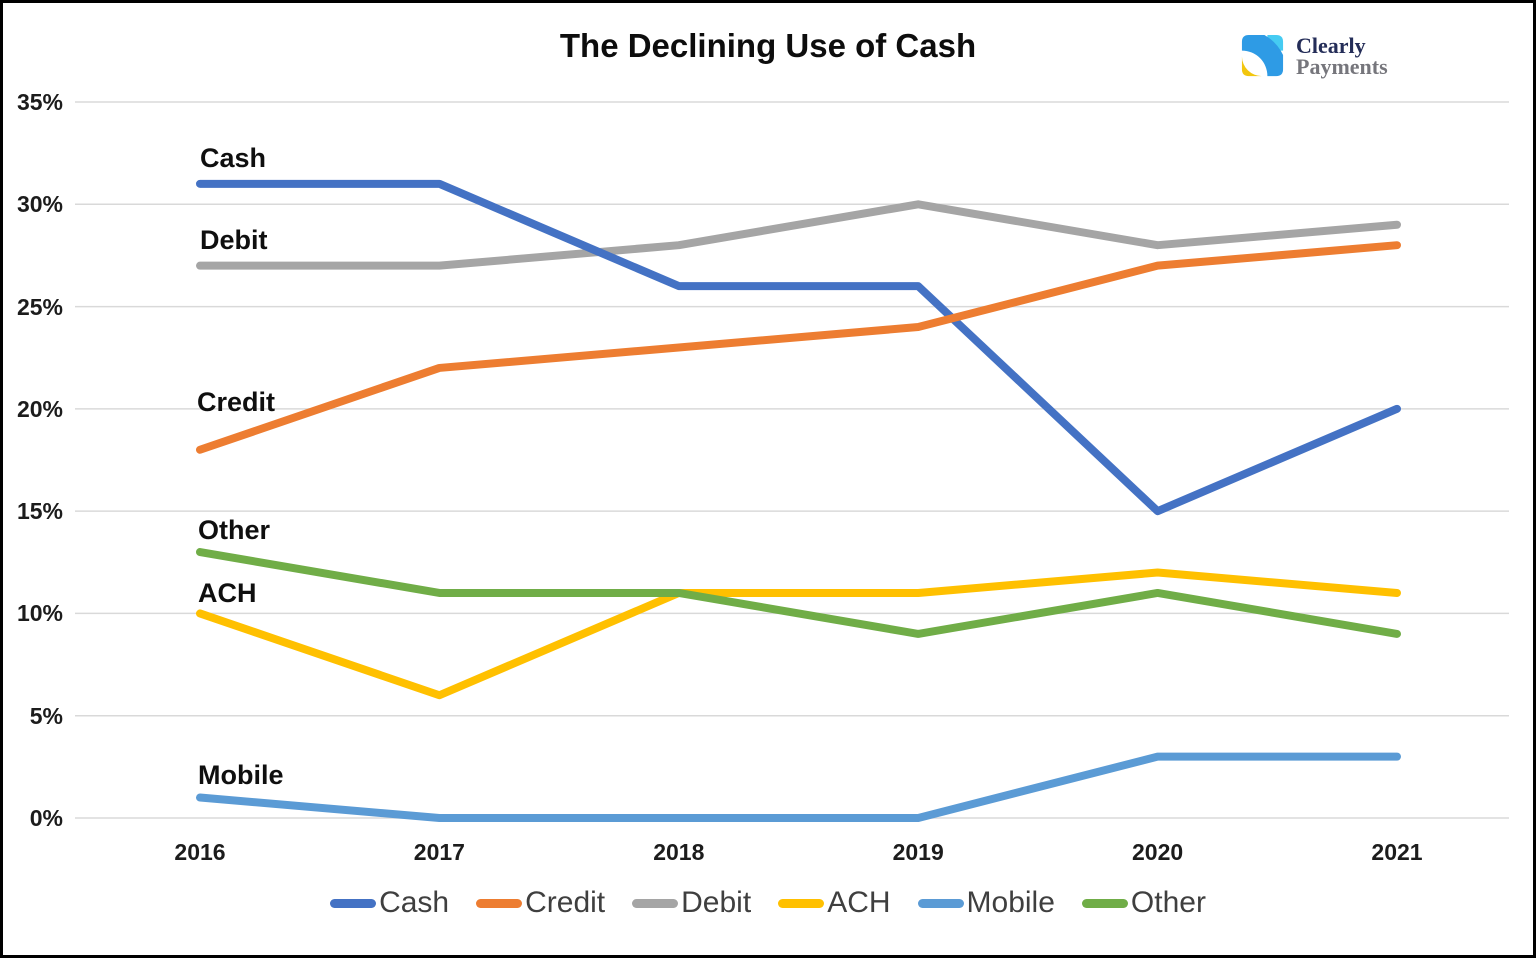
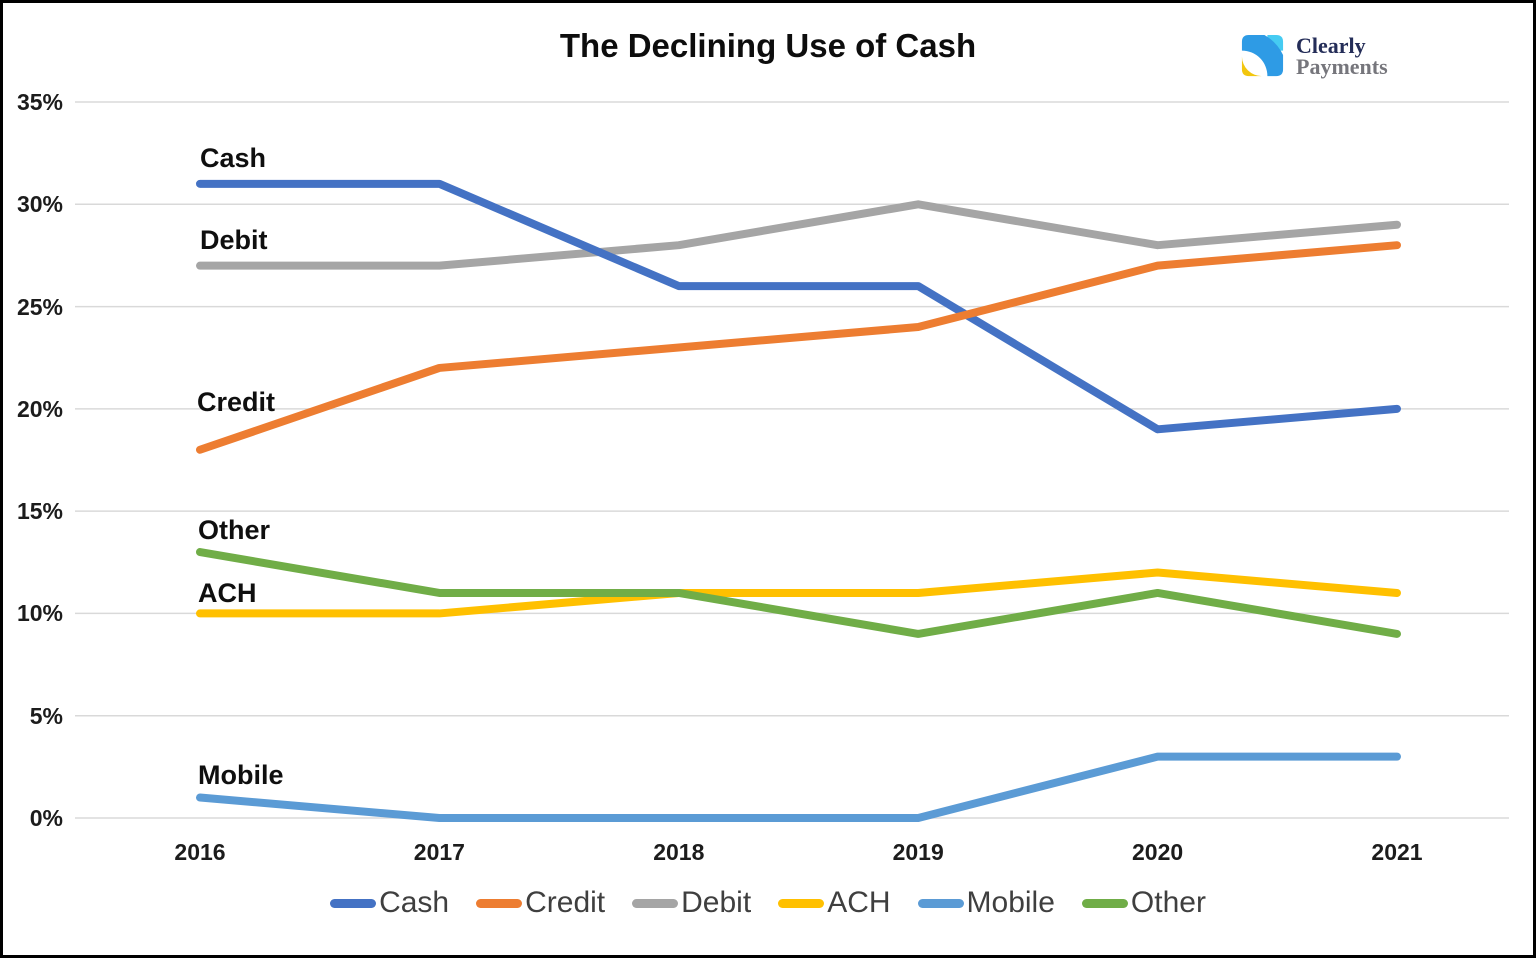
ACH/2017: 6% -> 10%
Cash/2020: 15% -> 19%
